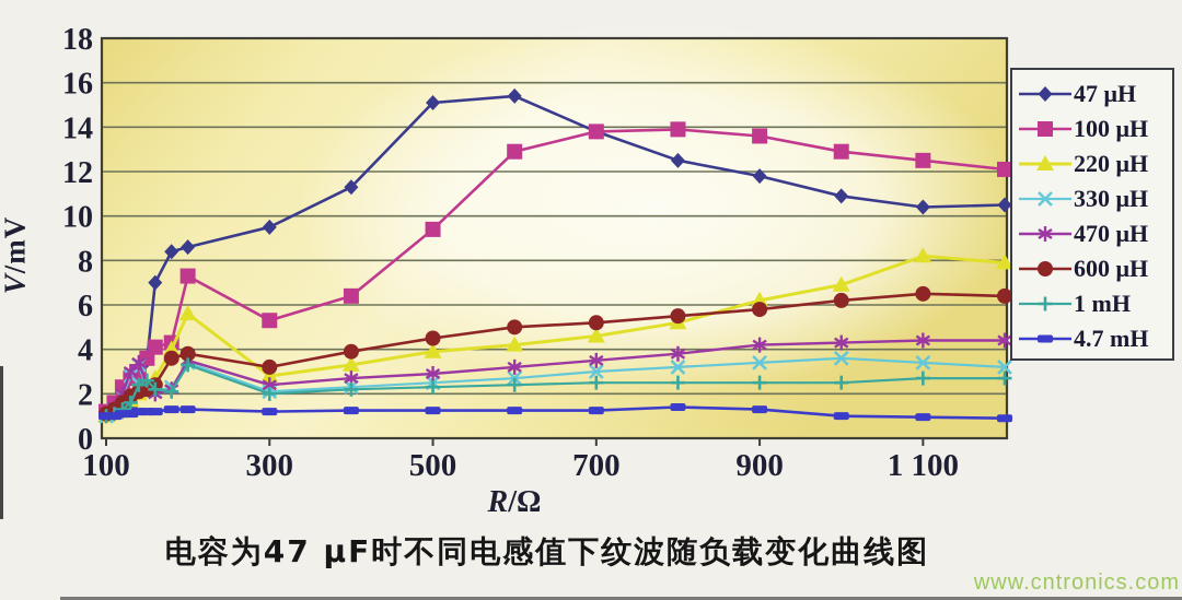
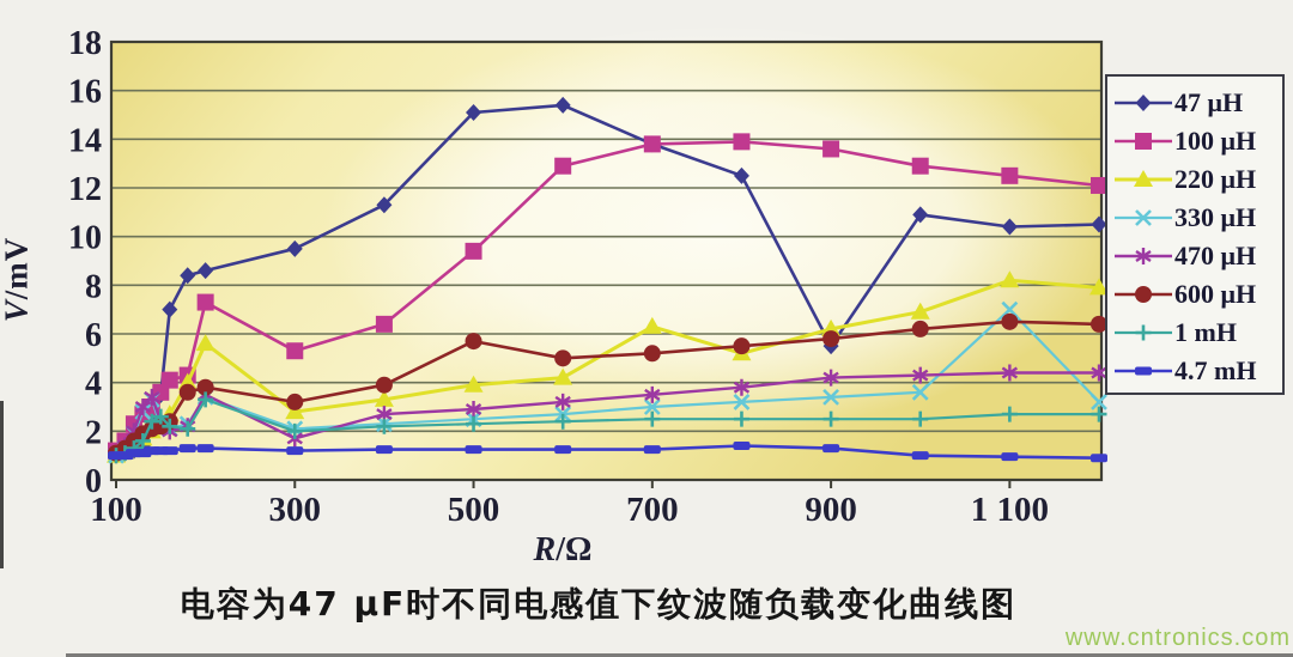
470 μH/300: 2.4 -> 1.7
600 μH/500: 4.5 -> 5.7
220 μH/700: 4.6 -> 6.3
47 μH/900: 11.8 -> 5.5
330 μH/1100: 3.4 -> 7.0
